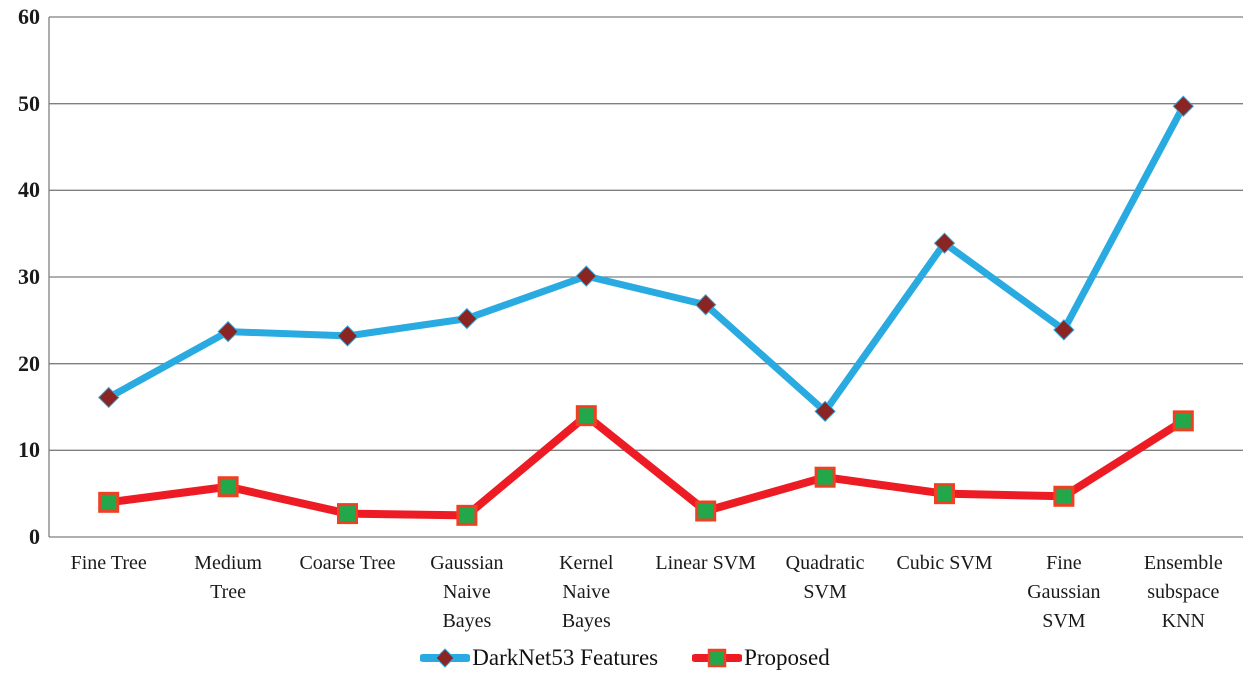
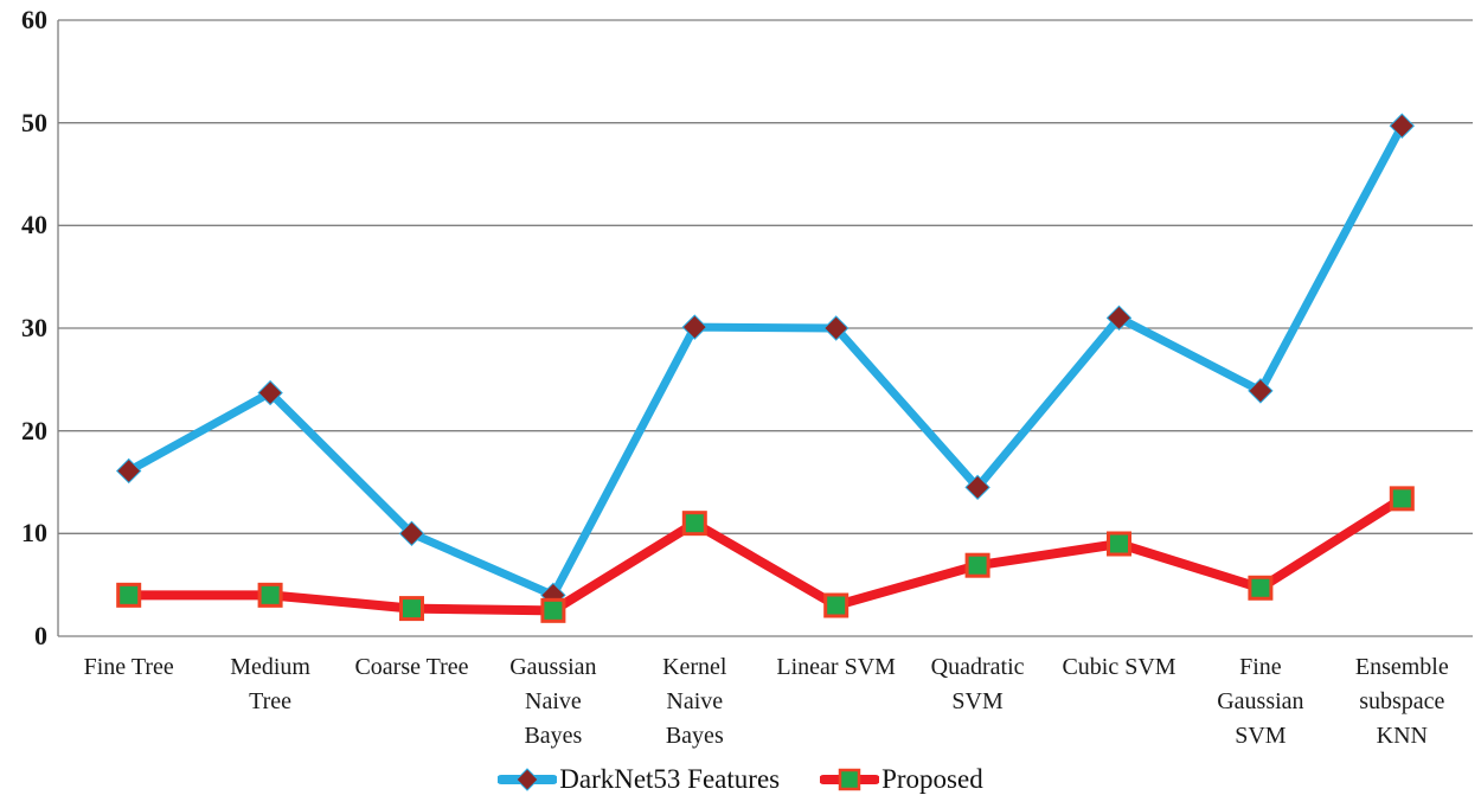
Proposed/Medium Tree: 6 -> 4
DarkNet53 Features/Coarse Tree: 23 -> 10
DarkNet53 Features/Gaussian Naive Bayes: 25 -> 4
Proposed/Kernel Naive Bayes: 14 -> 11
DarkNet53 Features/Linear SVM: 27 -> 30
DarkNet53 Features/Cubic SVM: 34 -> 31
Proposed/Cubic SVM: 5 -> 9
